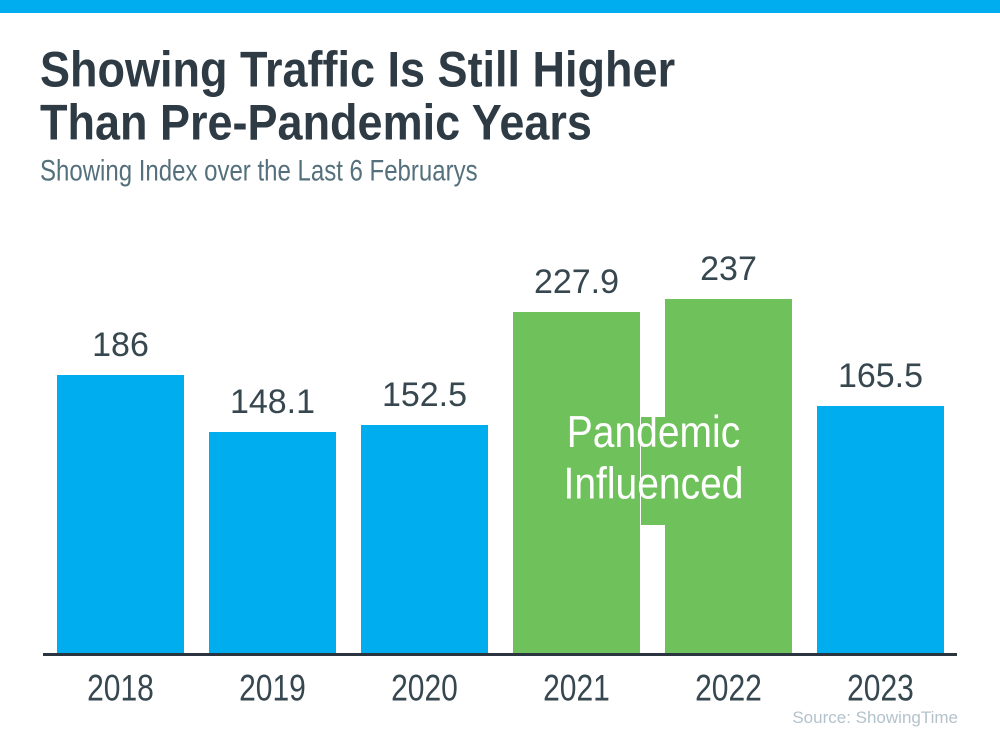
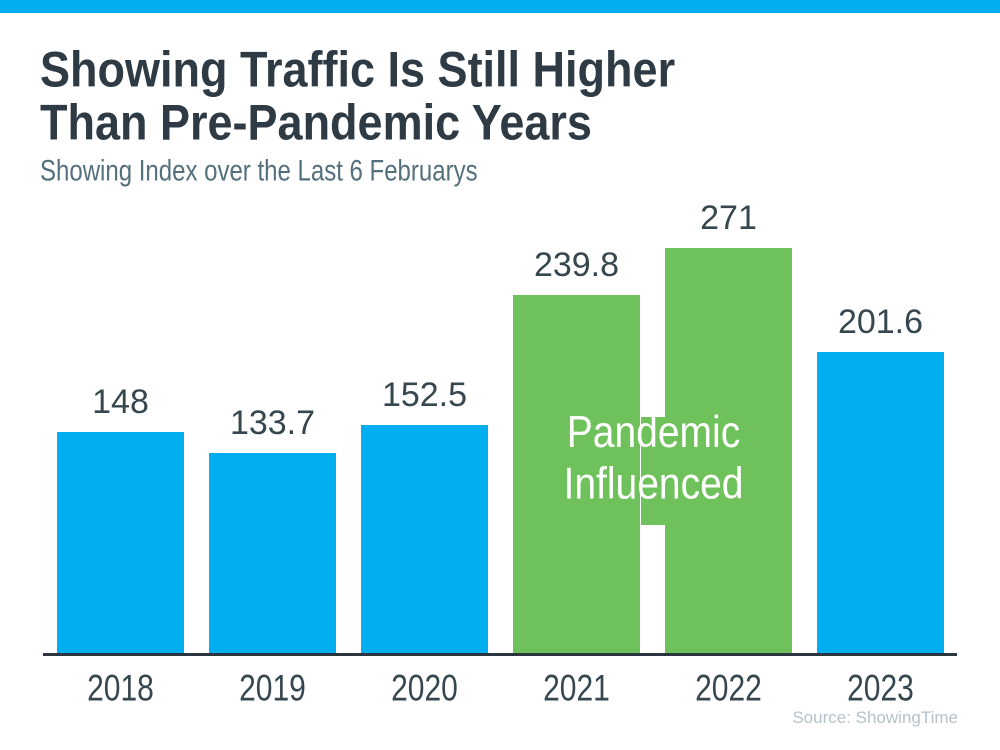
2018: 186 -> 148
2019: 148.1 -> 133.7
2021: 227.9 -> 239.8
2022: 237 -> 271
2023: 165.5 -> 201.6
